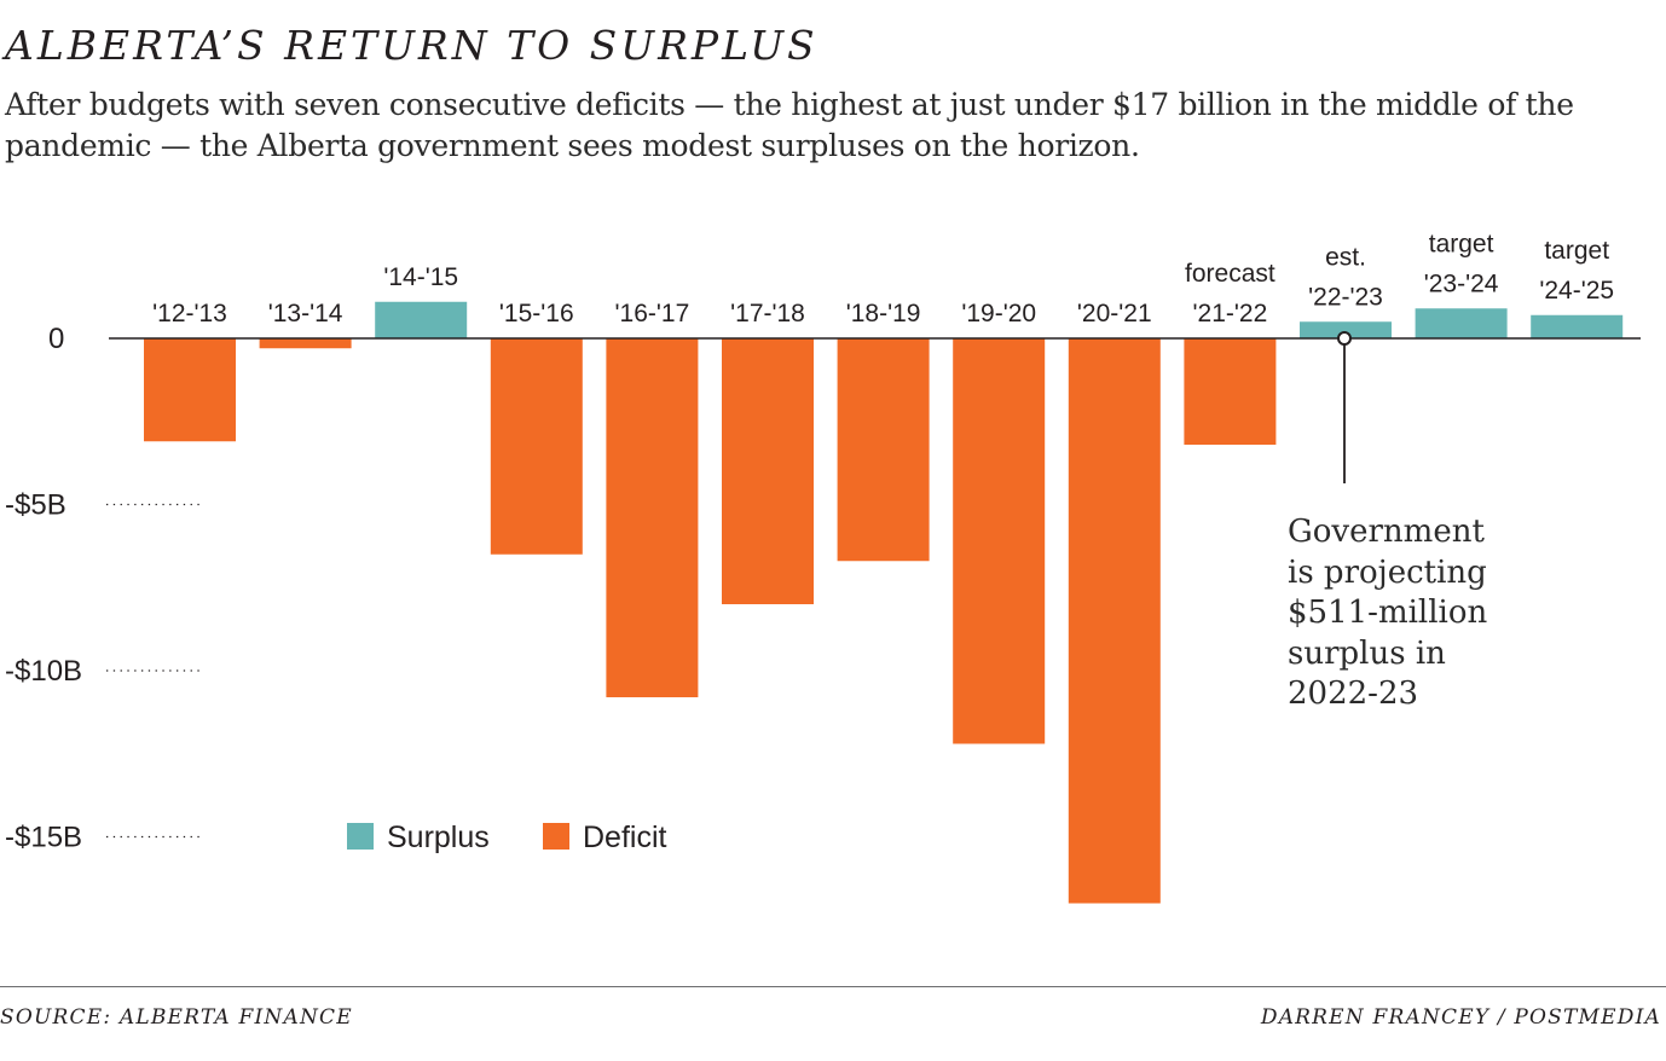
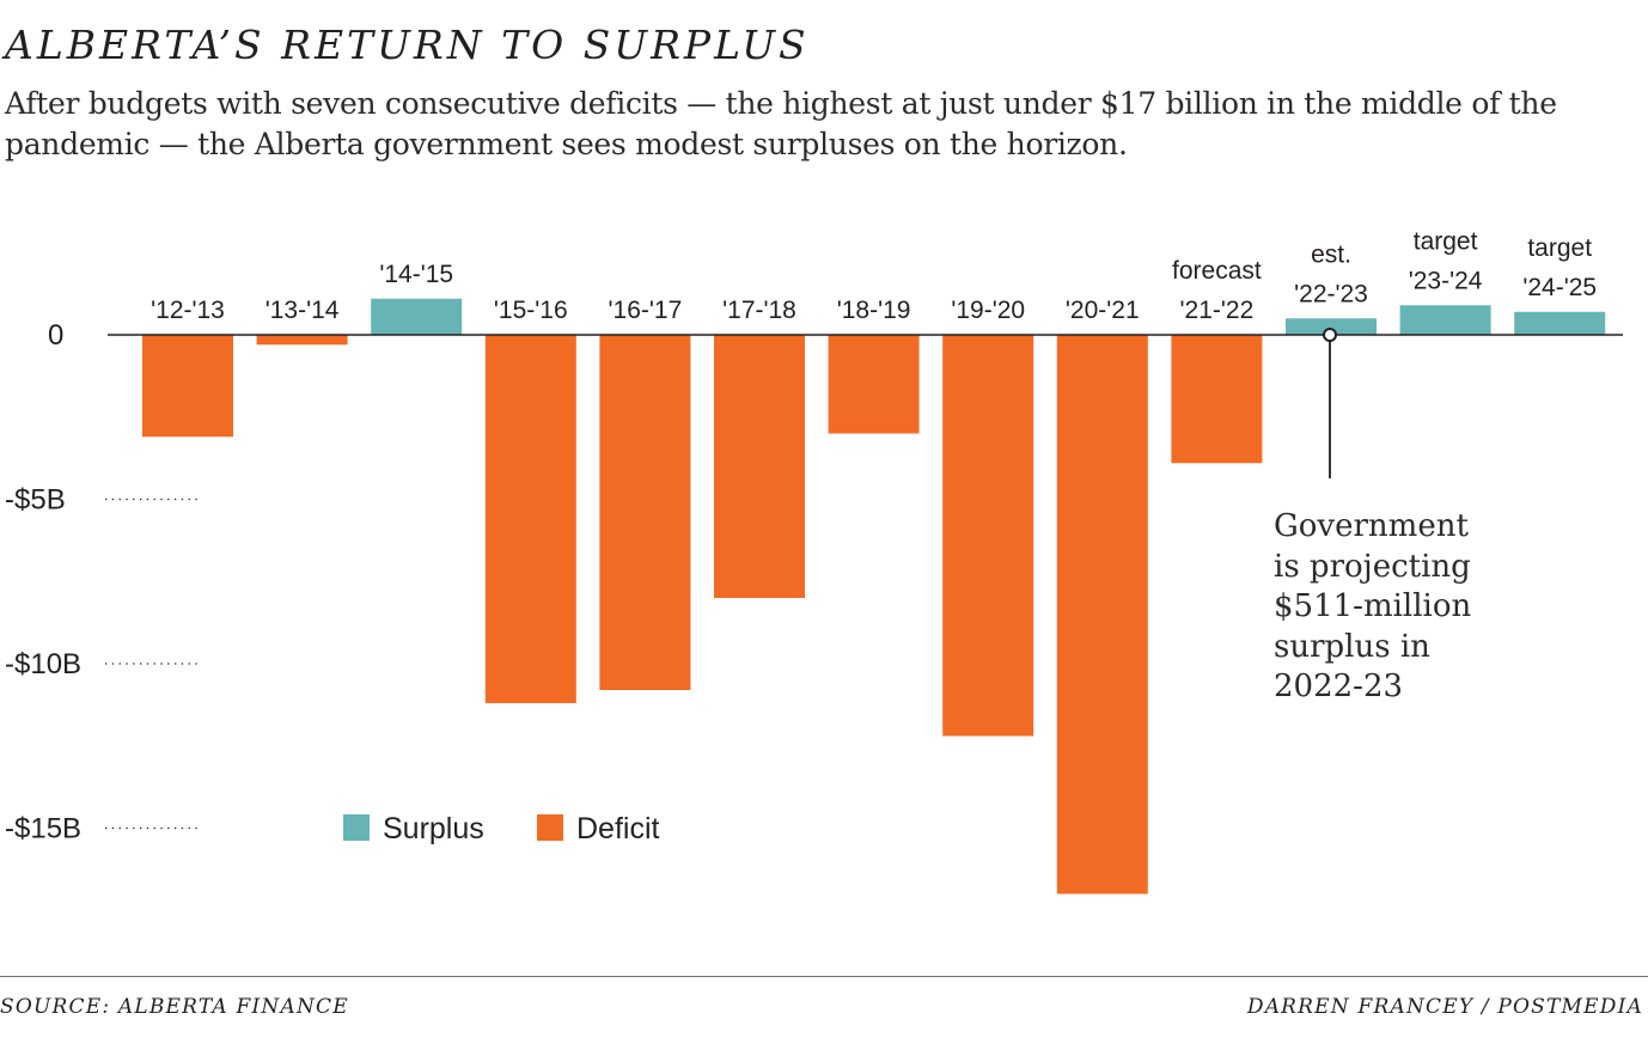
'15-'16: -$6.5B -> -$11.2B
'18-'19: -$6.7B -> -$3.0B
'21-'22: -$3.2B -> -$3.9B
